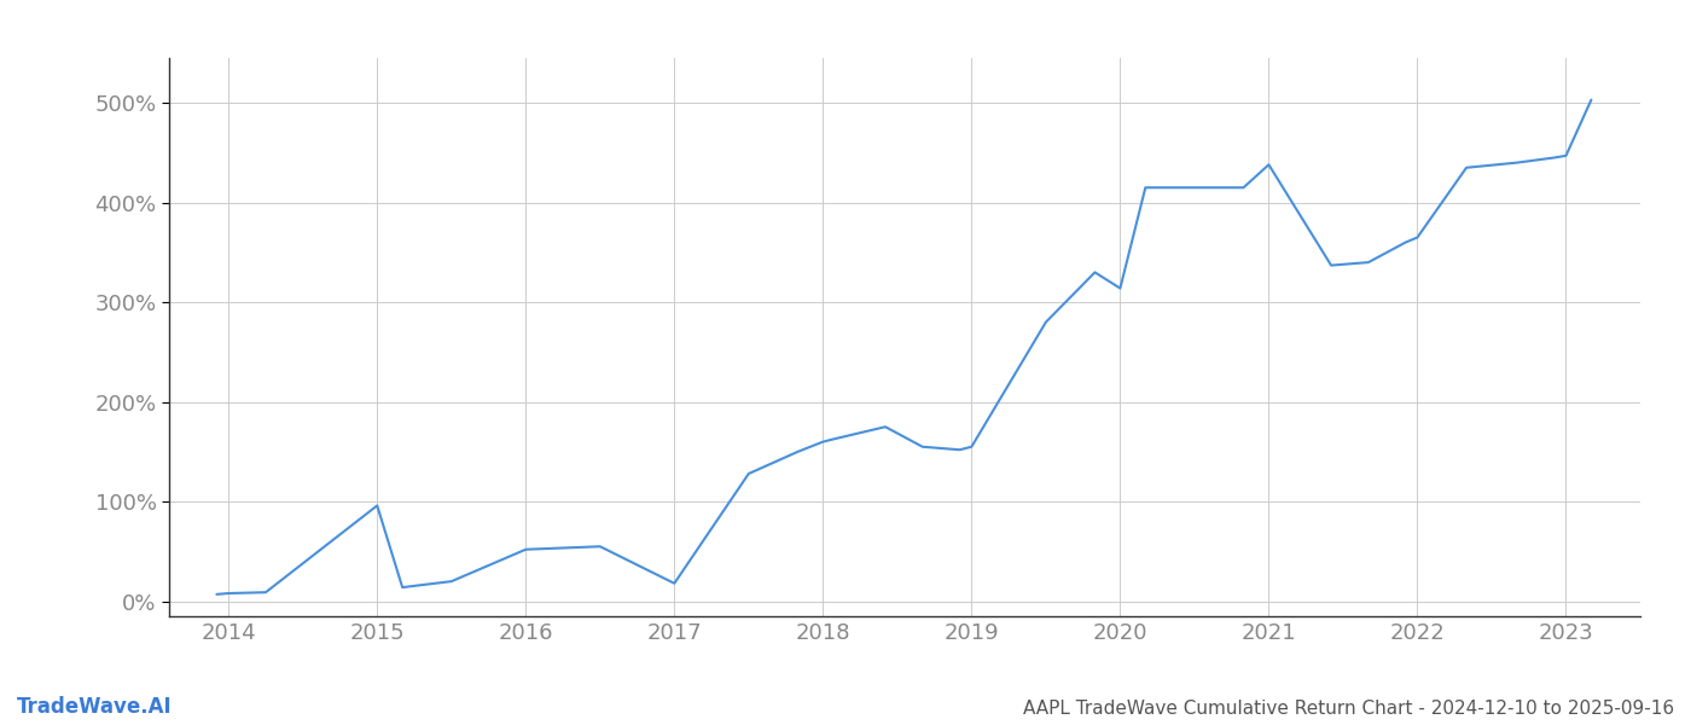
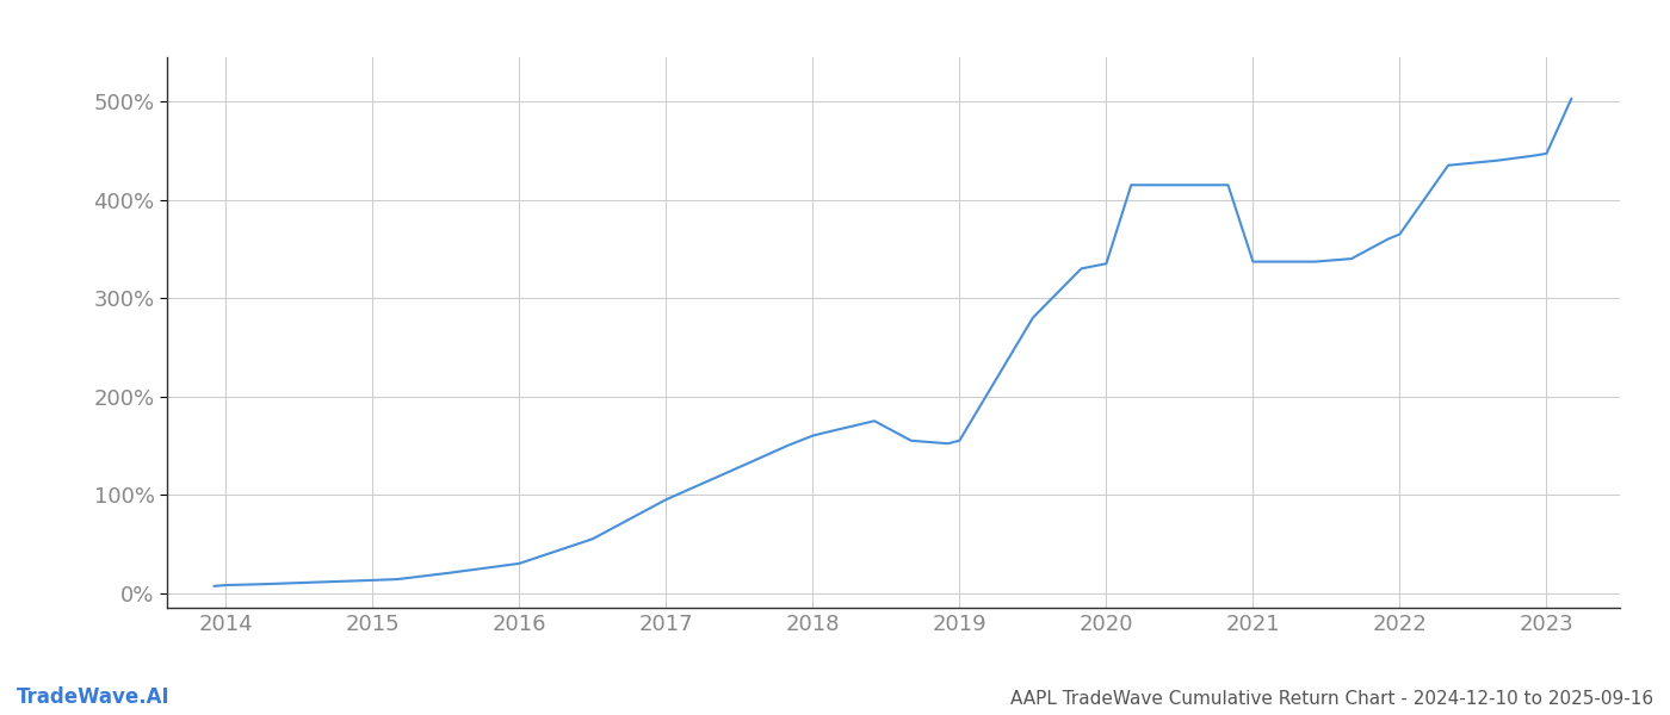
2015: 96% -> 13%
2016: 52% -> 30%
2017: 18% -> 95%
2020: 314% -> 335%
2021: 438% -> 337%
